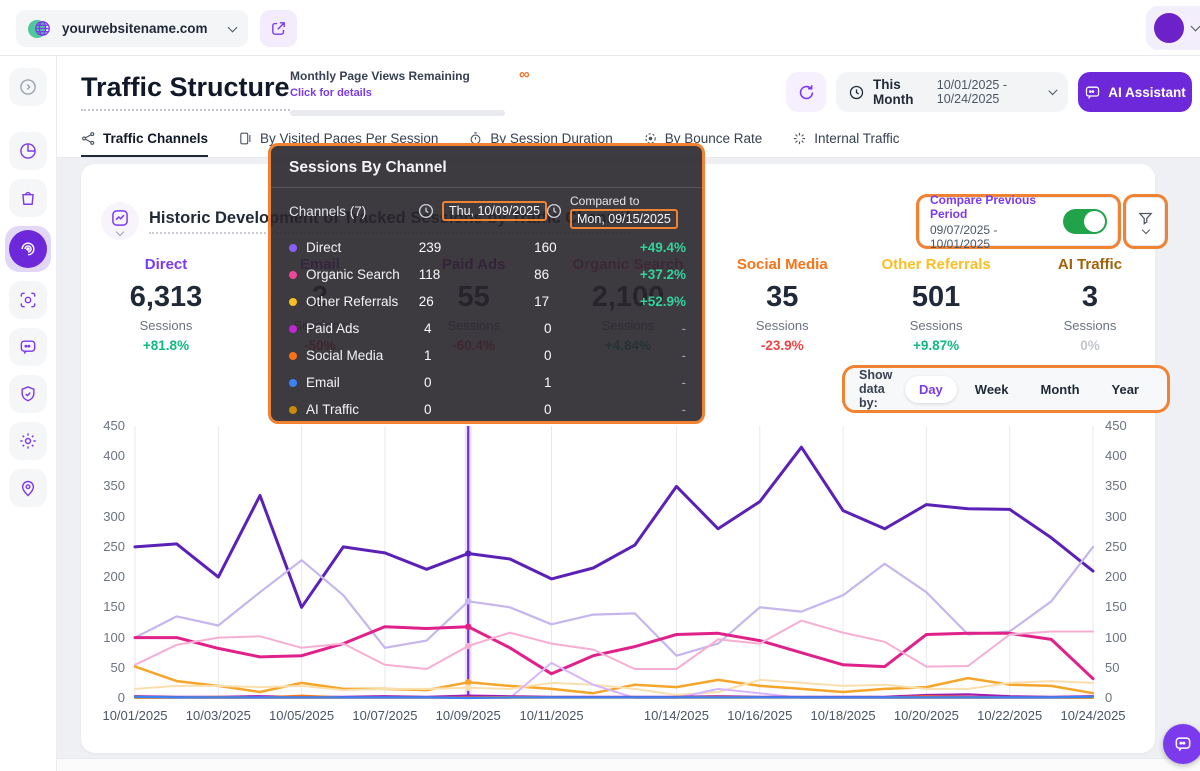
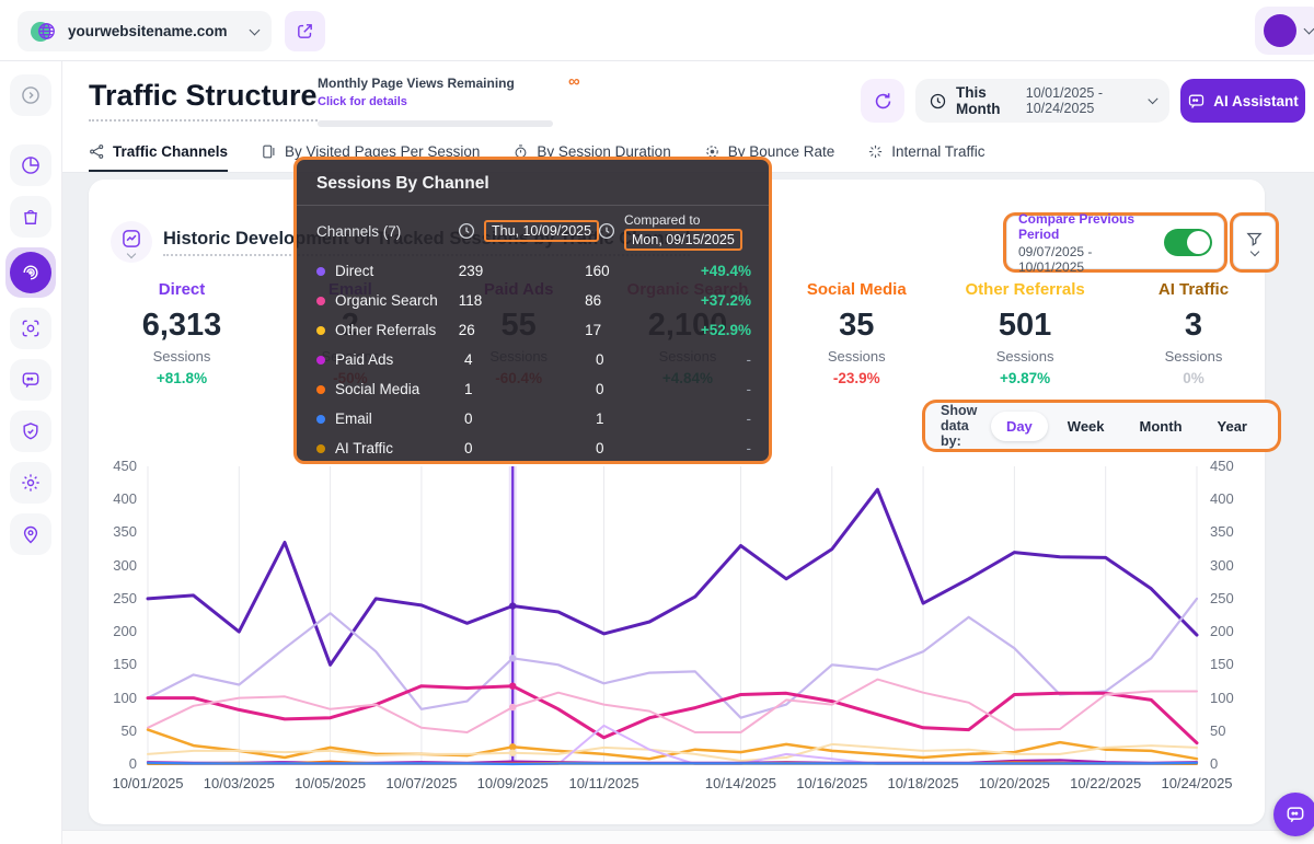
Direct/10/14/2025: 350 -> 330
Direct/10/18/2025: 310 -> 240
Direct/10/24/2025: 210 -> 200
